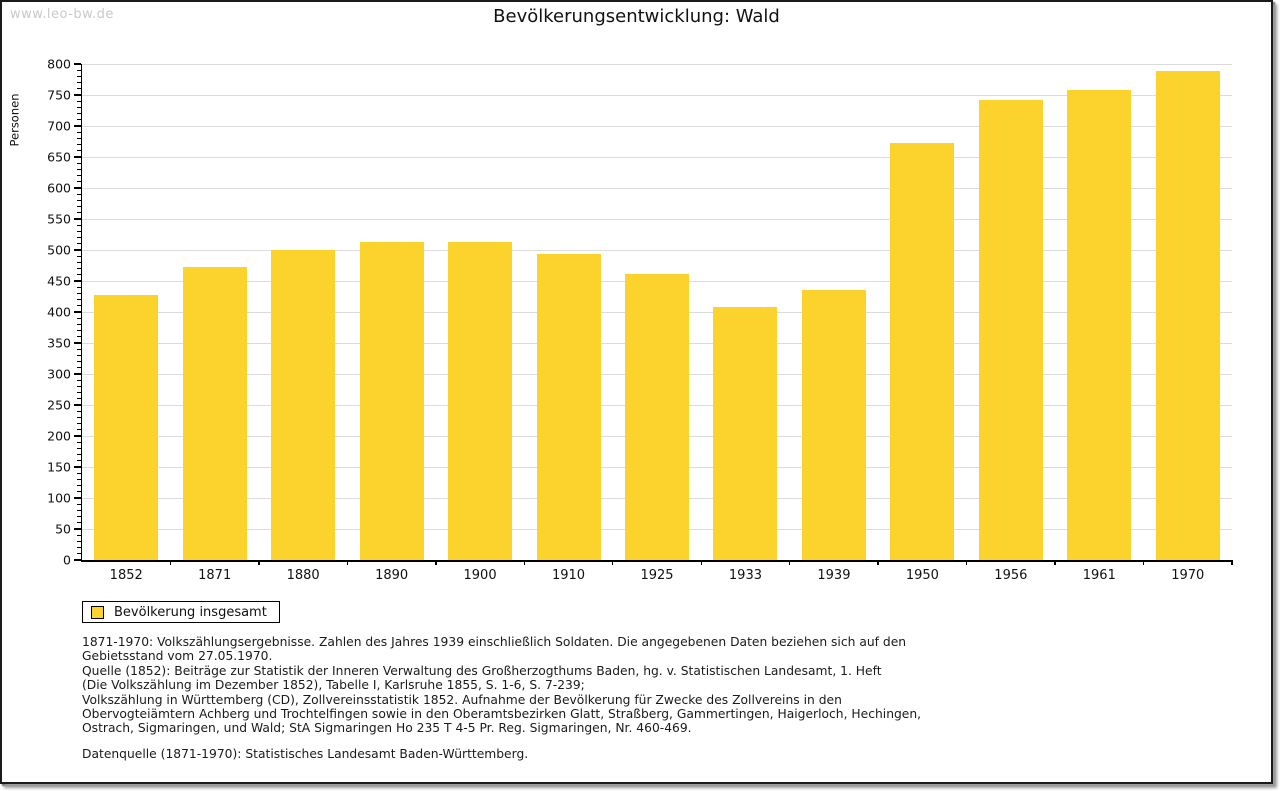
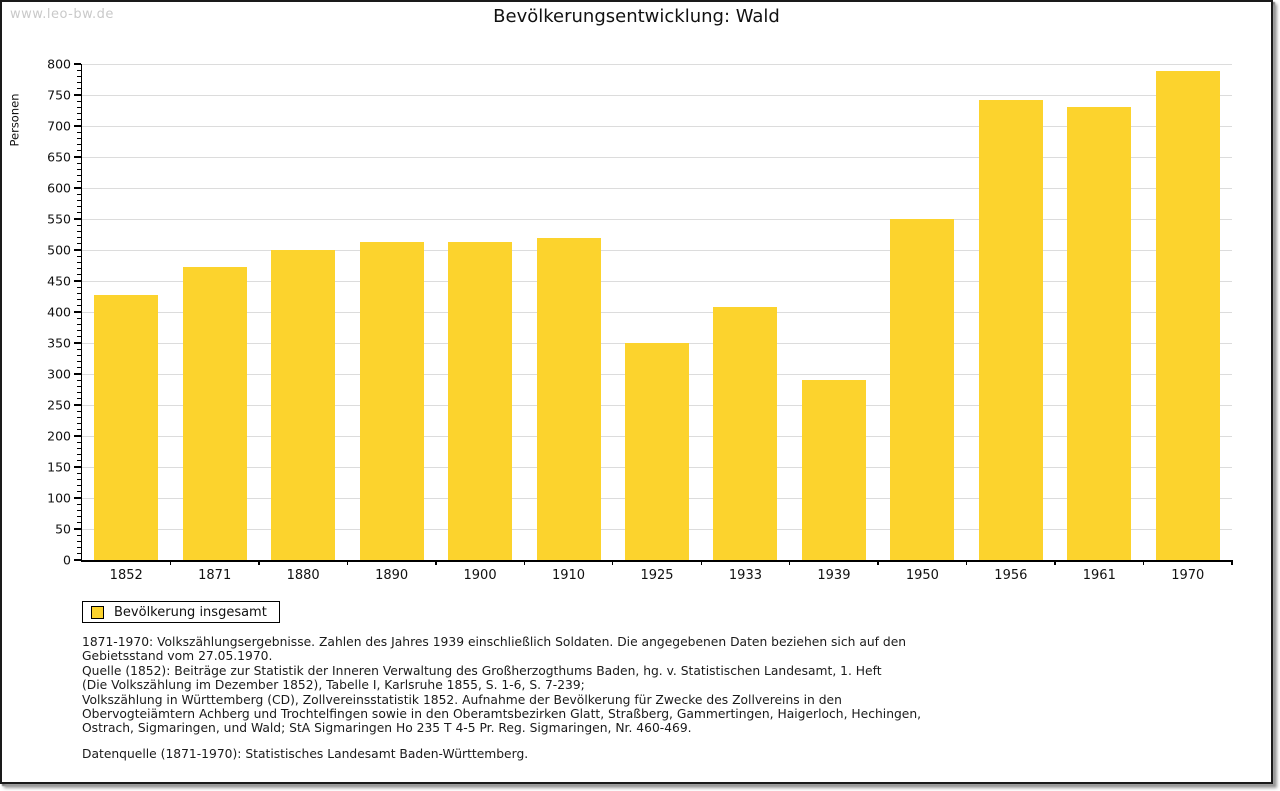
1910: 490 -> 520
1925: 460 -> 350
1939: 440 -> 290
1950: 670 -> 550
1961: 760 -> 730
